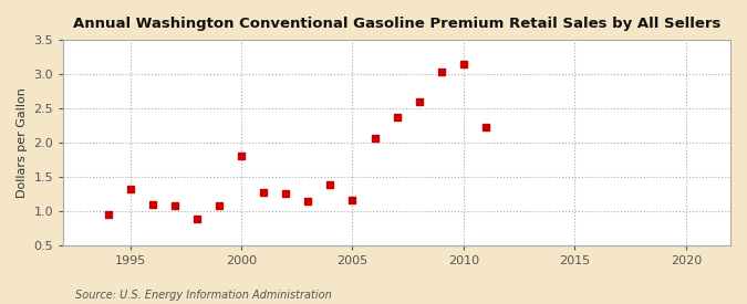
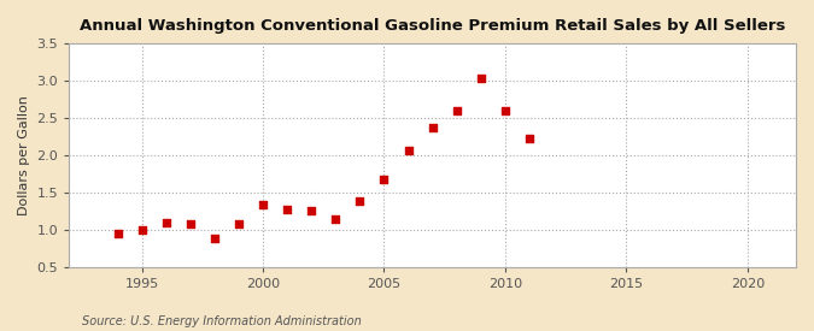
1995: 1.32 -> 1.00
2000: 1.80 -> 1.33
2005: 1.16 -> 1.67
2010: 3.14 -> 2.60
